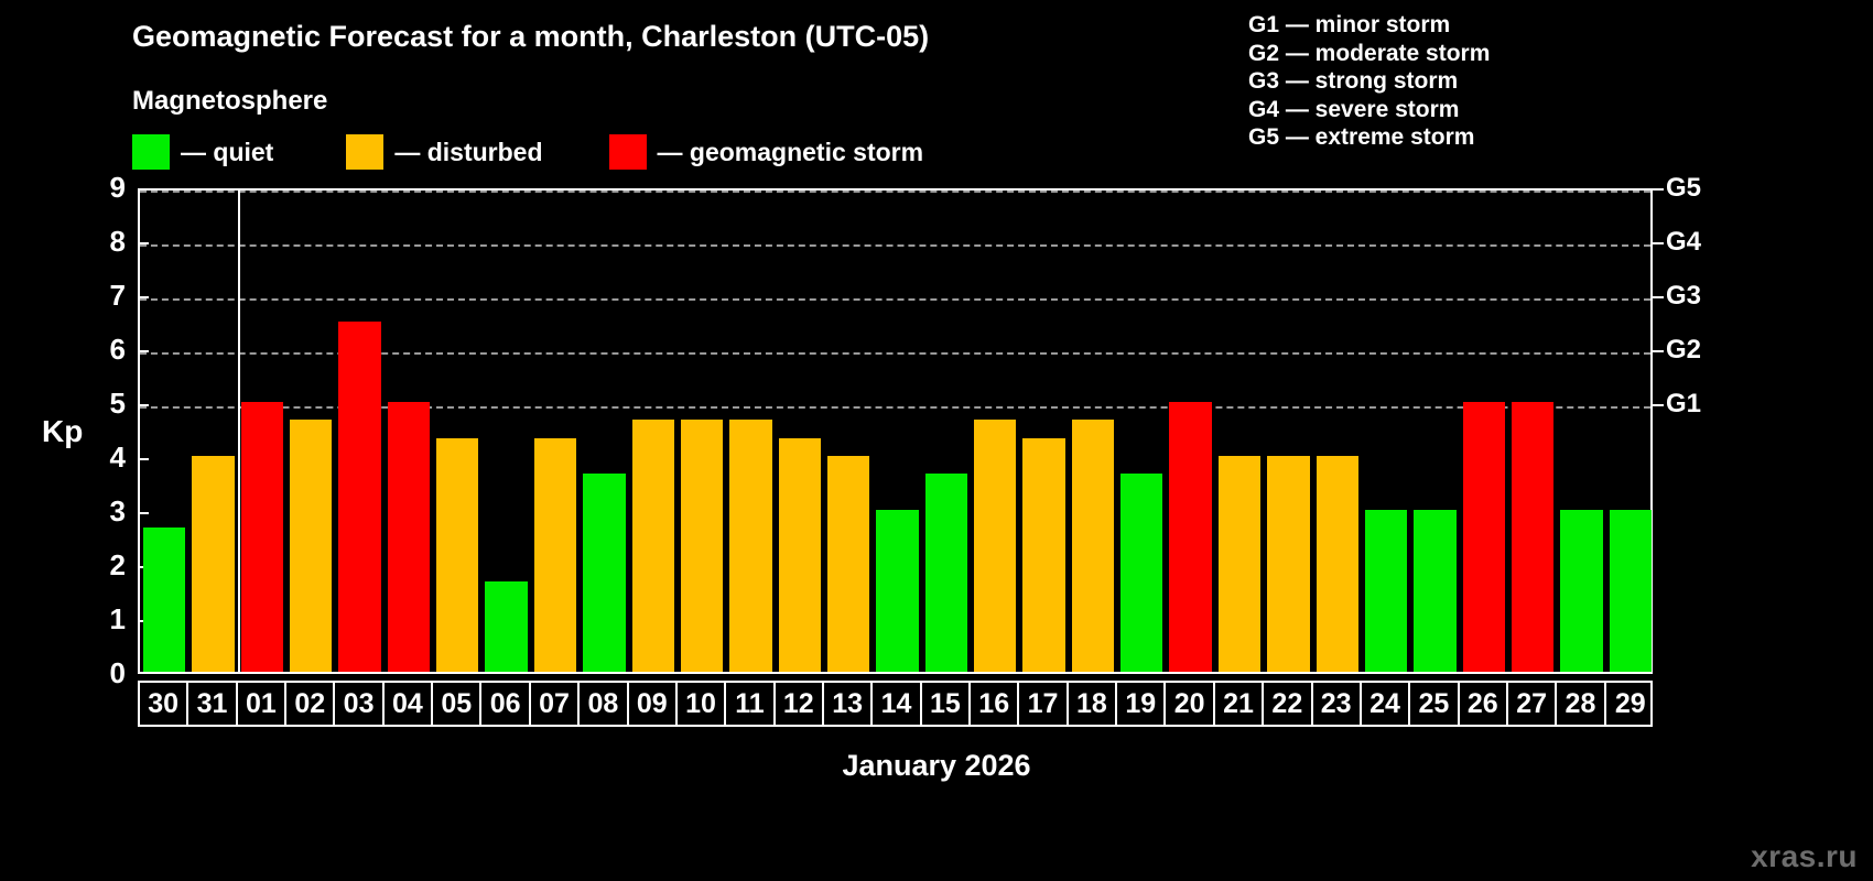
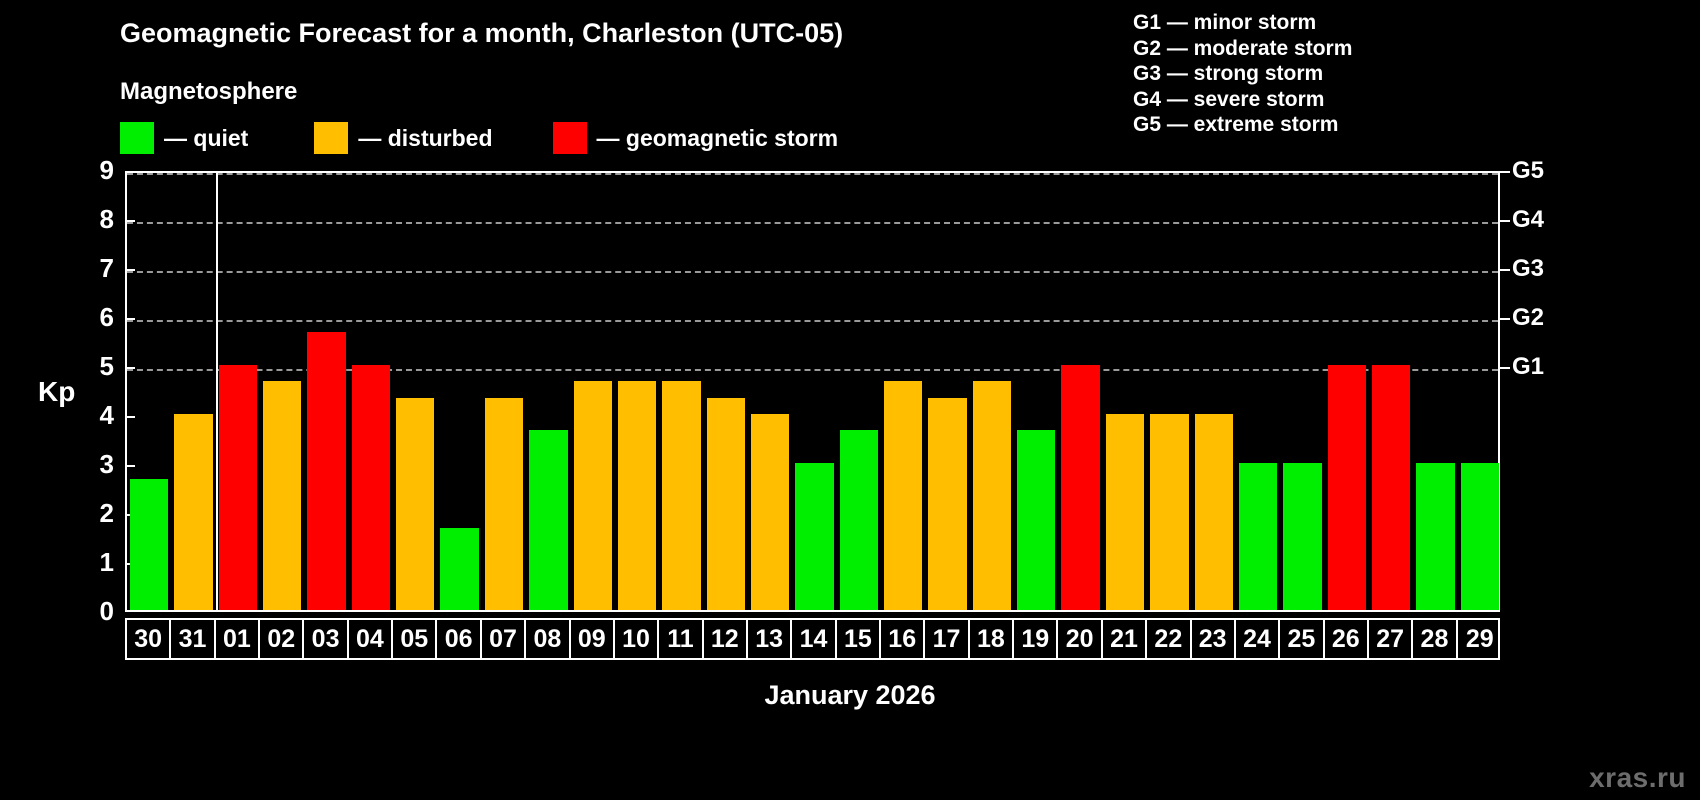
03: 6.5 -> 5.7
